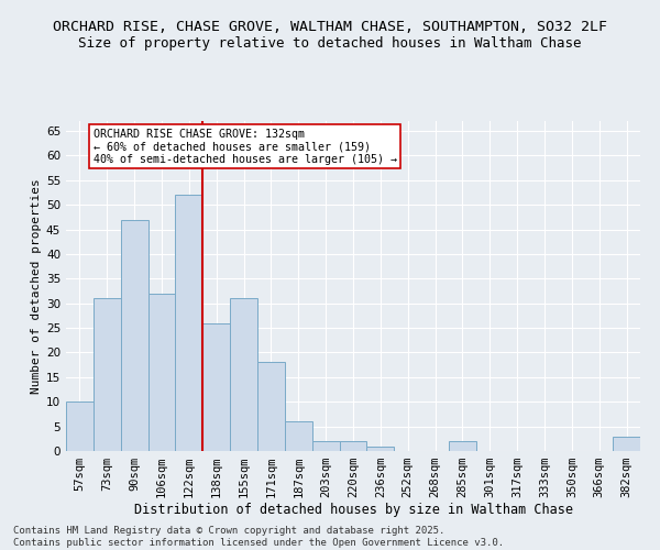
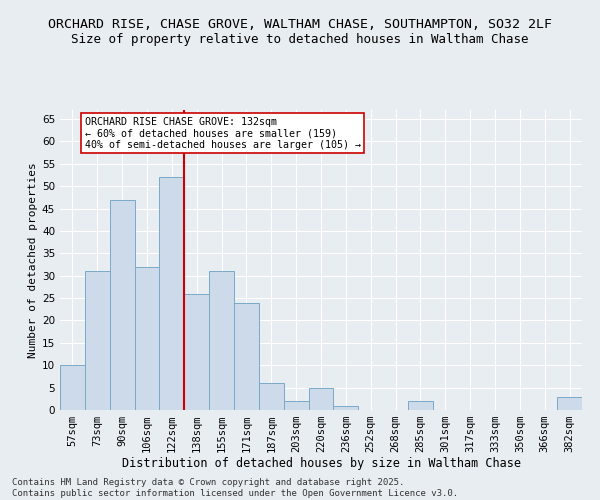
171sqm: 18 -> 24
220sqm: 2 -> 5
